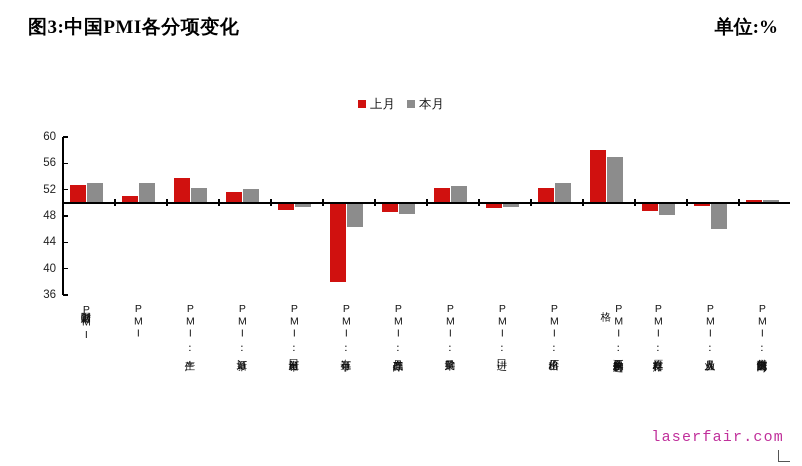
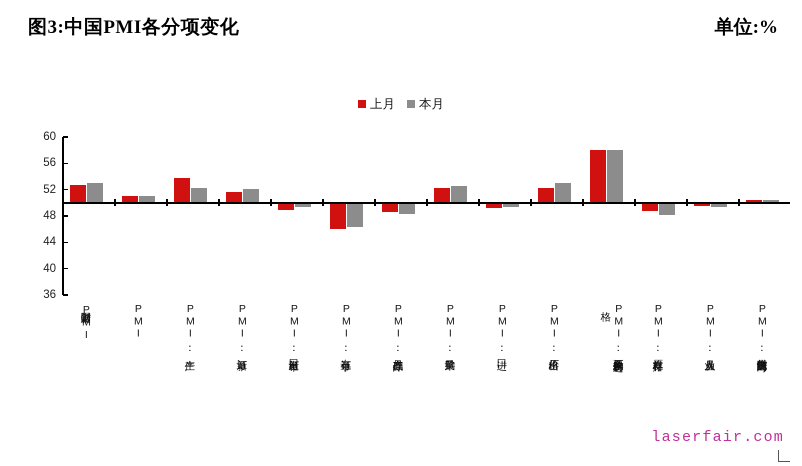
本月/PMI: 53 -> 51
上月/PMI：在手订单: 38 -> 46
本月/PMI：主要原材料购进价 格: 57 -> 58
本月/PMI：从业人员: 46 -> 49
